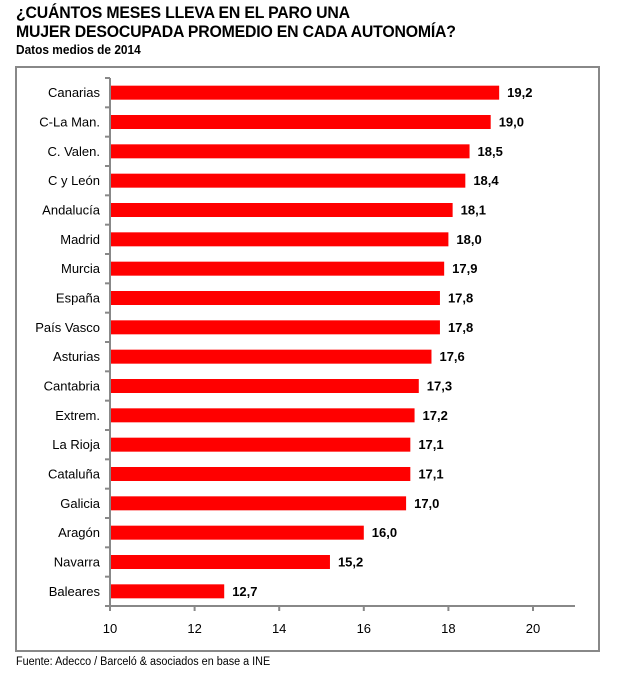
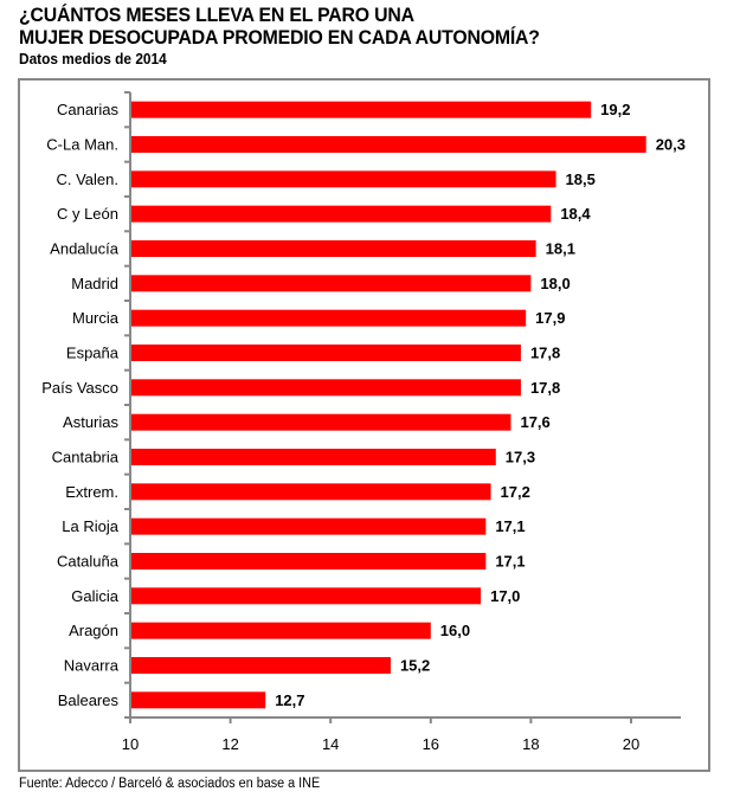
C-La Man.: 19,0 -> 20,3
